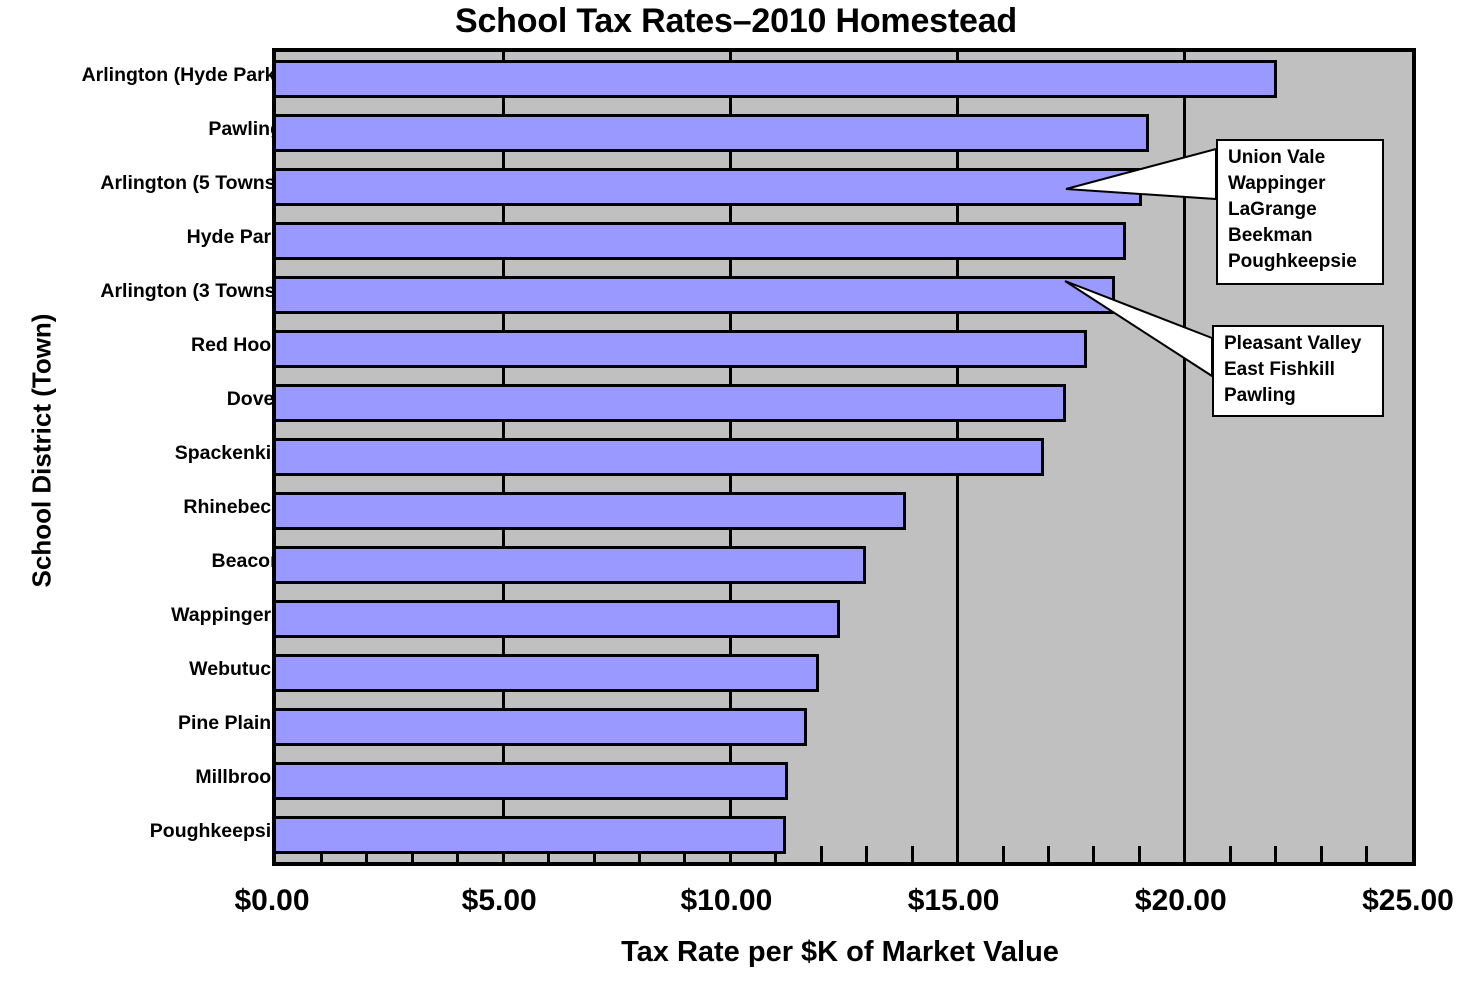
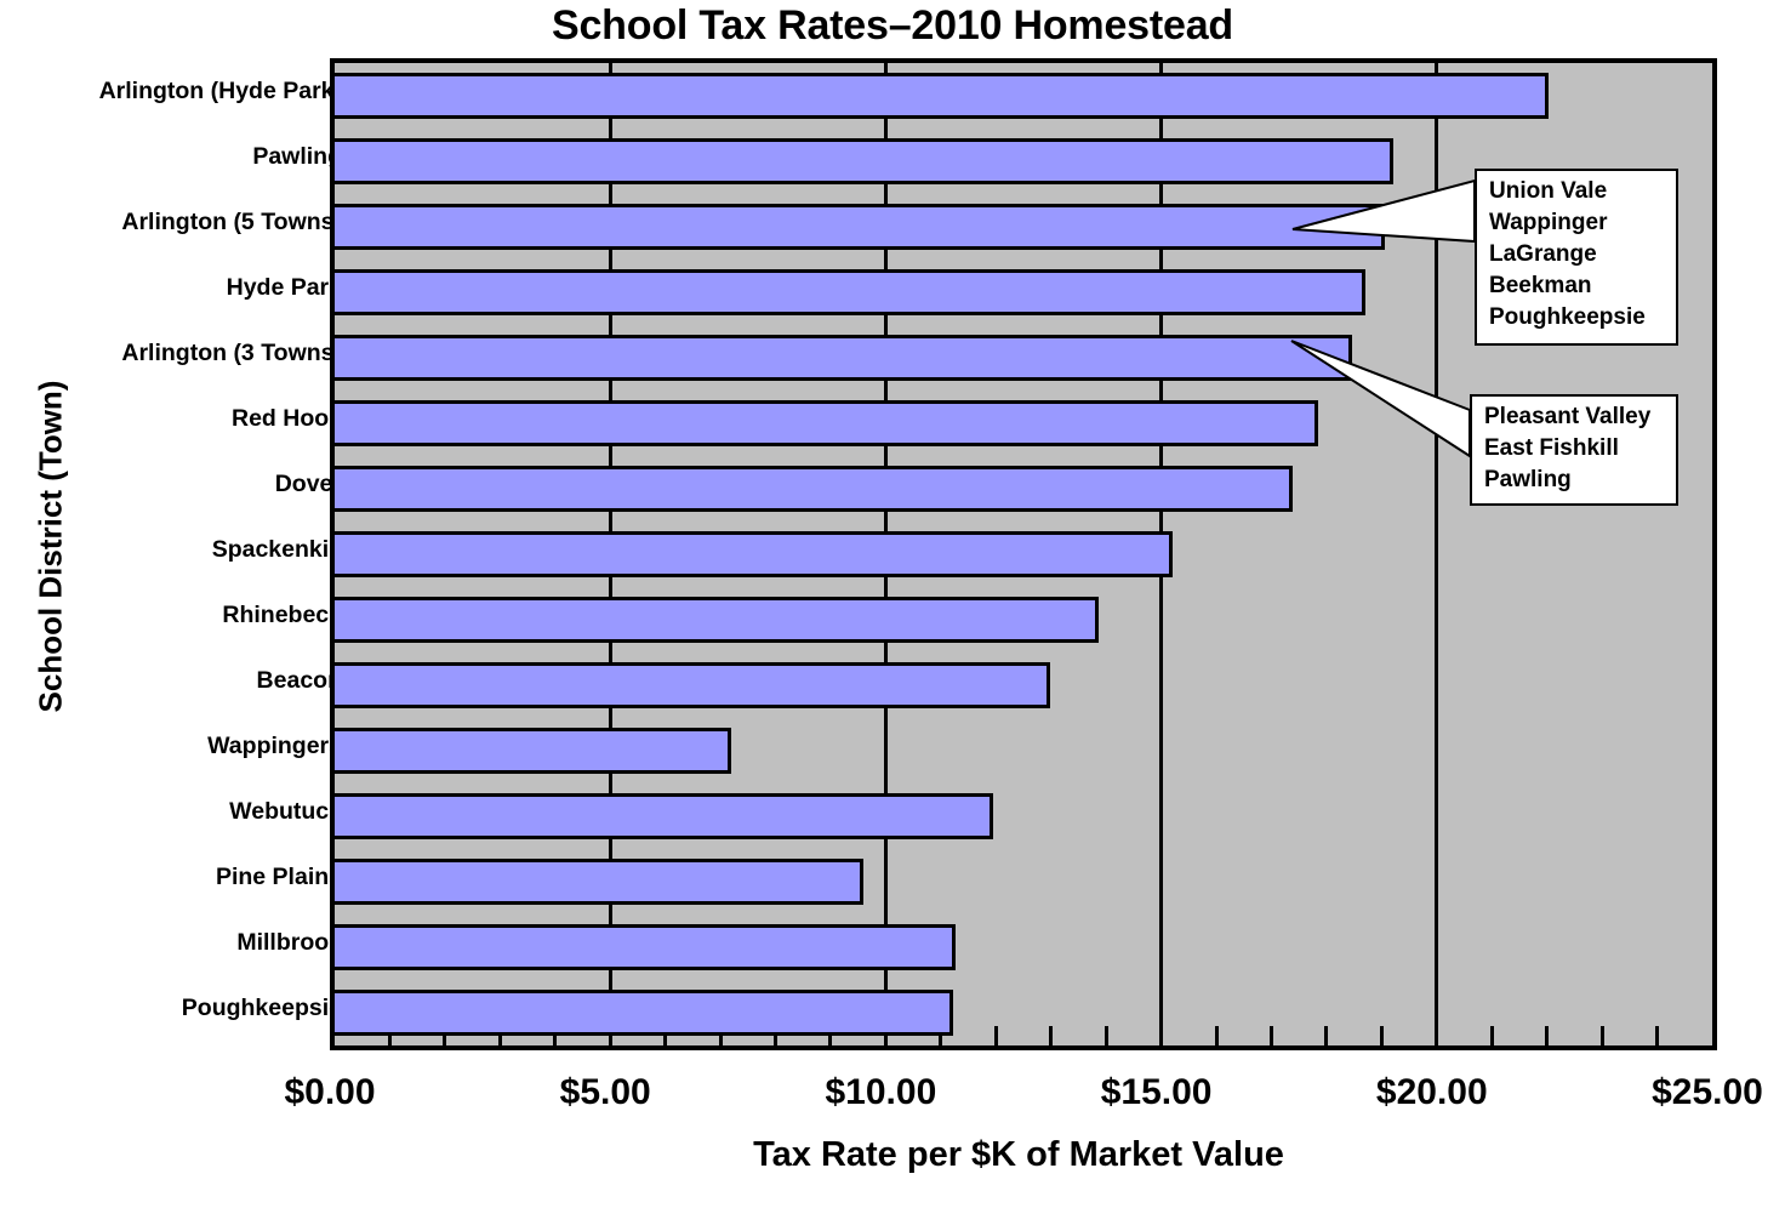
Spackenkill: $16.9 -> $15.2
Wappingers: $12.4 -> $7.2
Pine Plains: $11.7 -> $9.6
